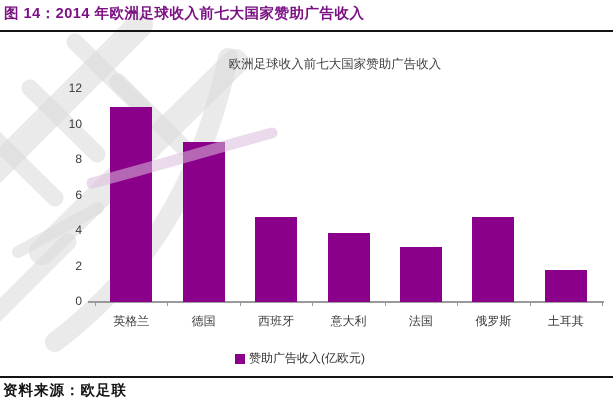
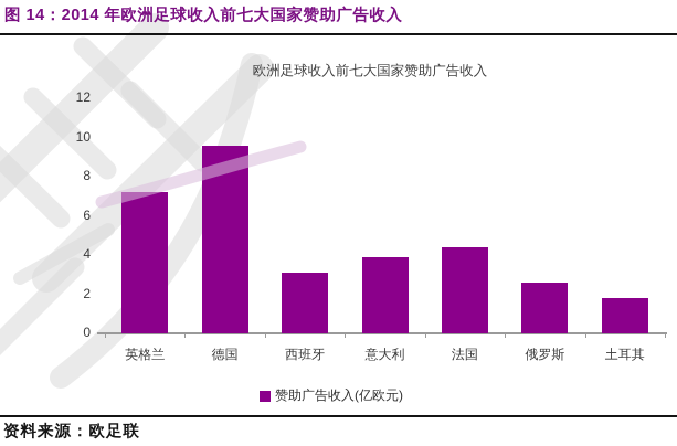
英格兰: 11.0 -> 7.2
德国: 9.0 -> 9.6
西班牙: 4.8 -> 3.1
法国: 3.1 -> 4.4
俄罗斯: 4.8 -> 2.6
